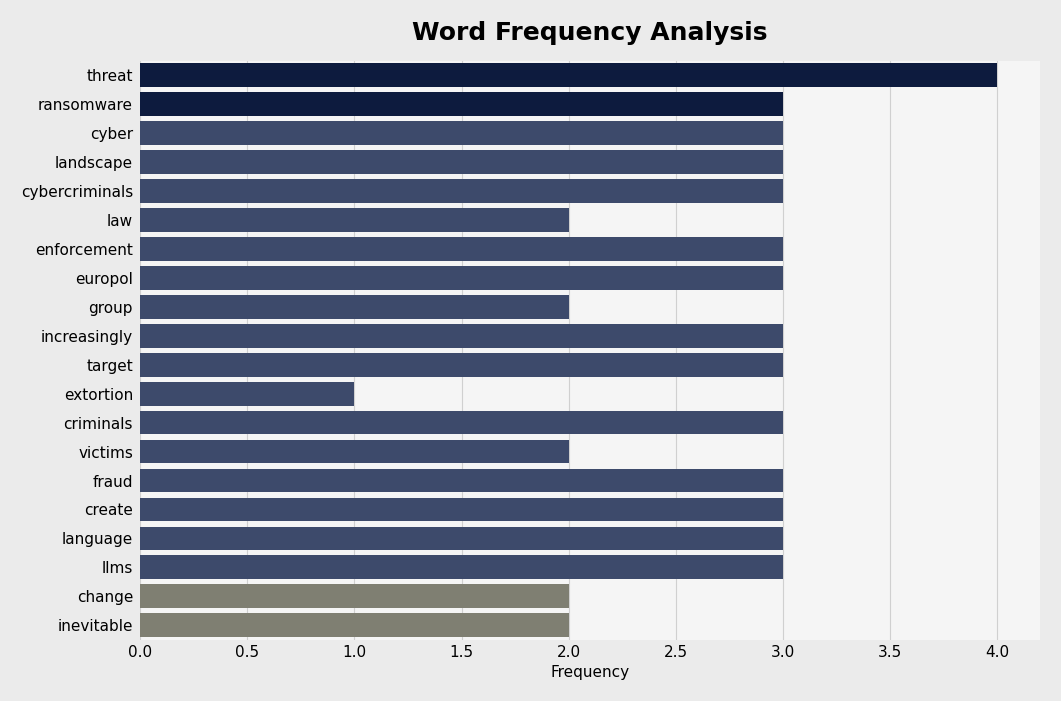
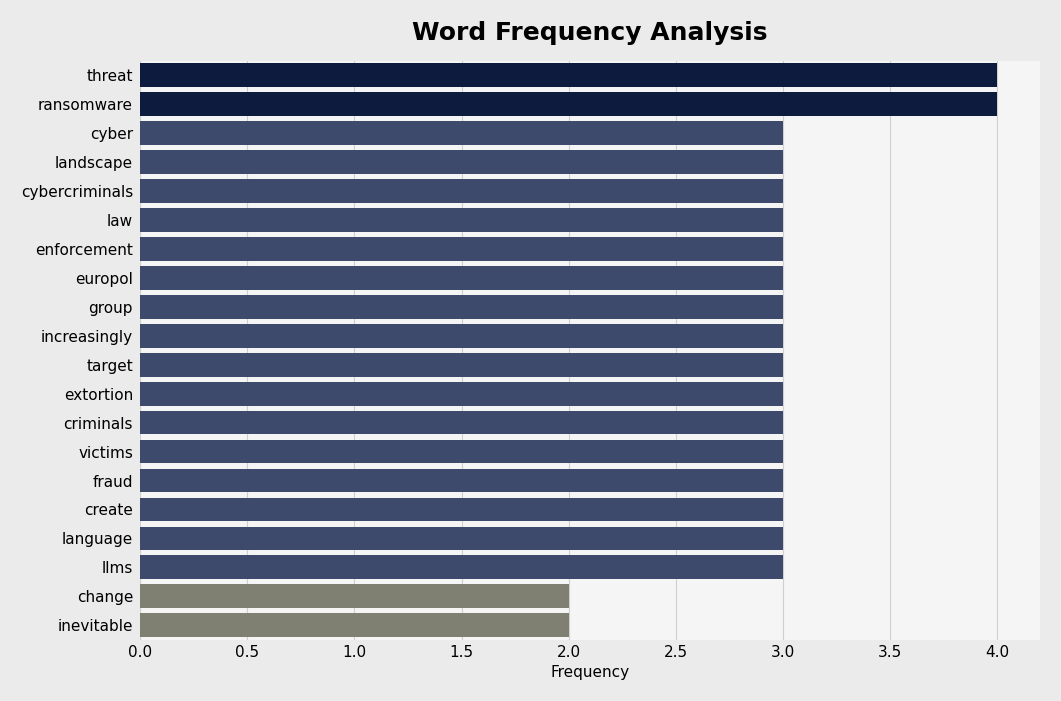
ransomware: 3 -> 4
law: 2 -> 3
group: 2 -> 3
extortion: 1 -> 3
victims: 2 -> 3
